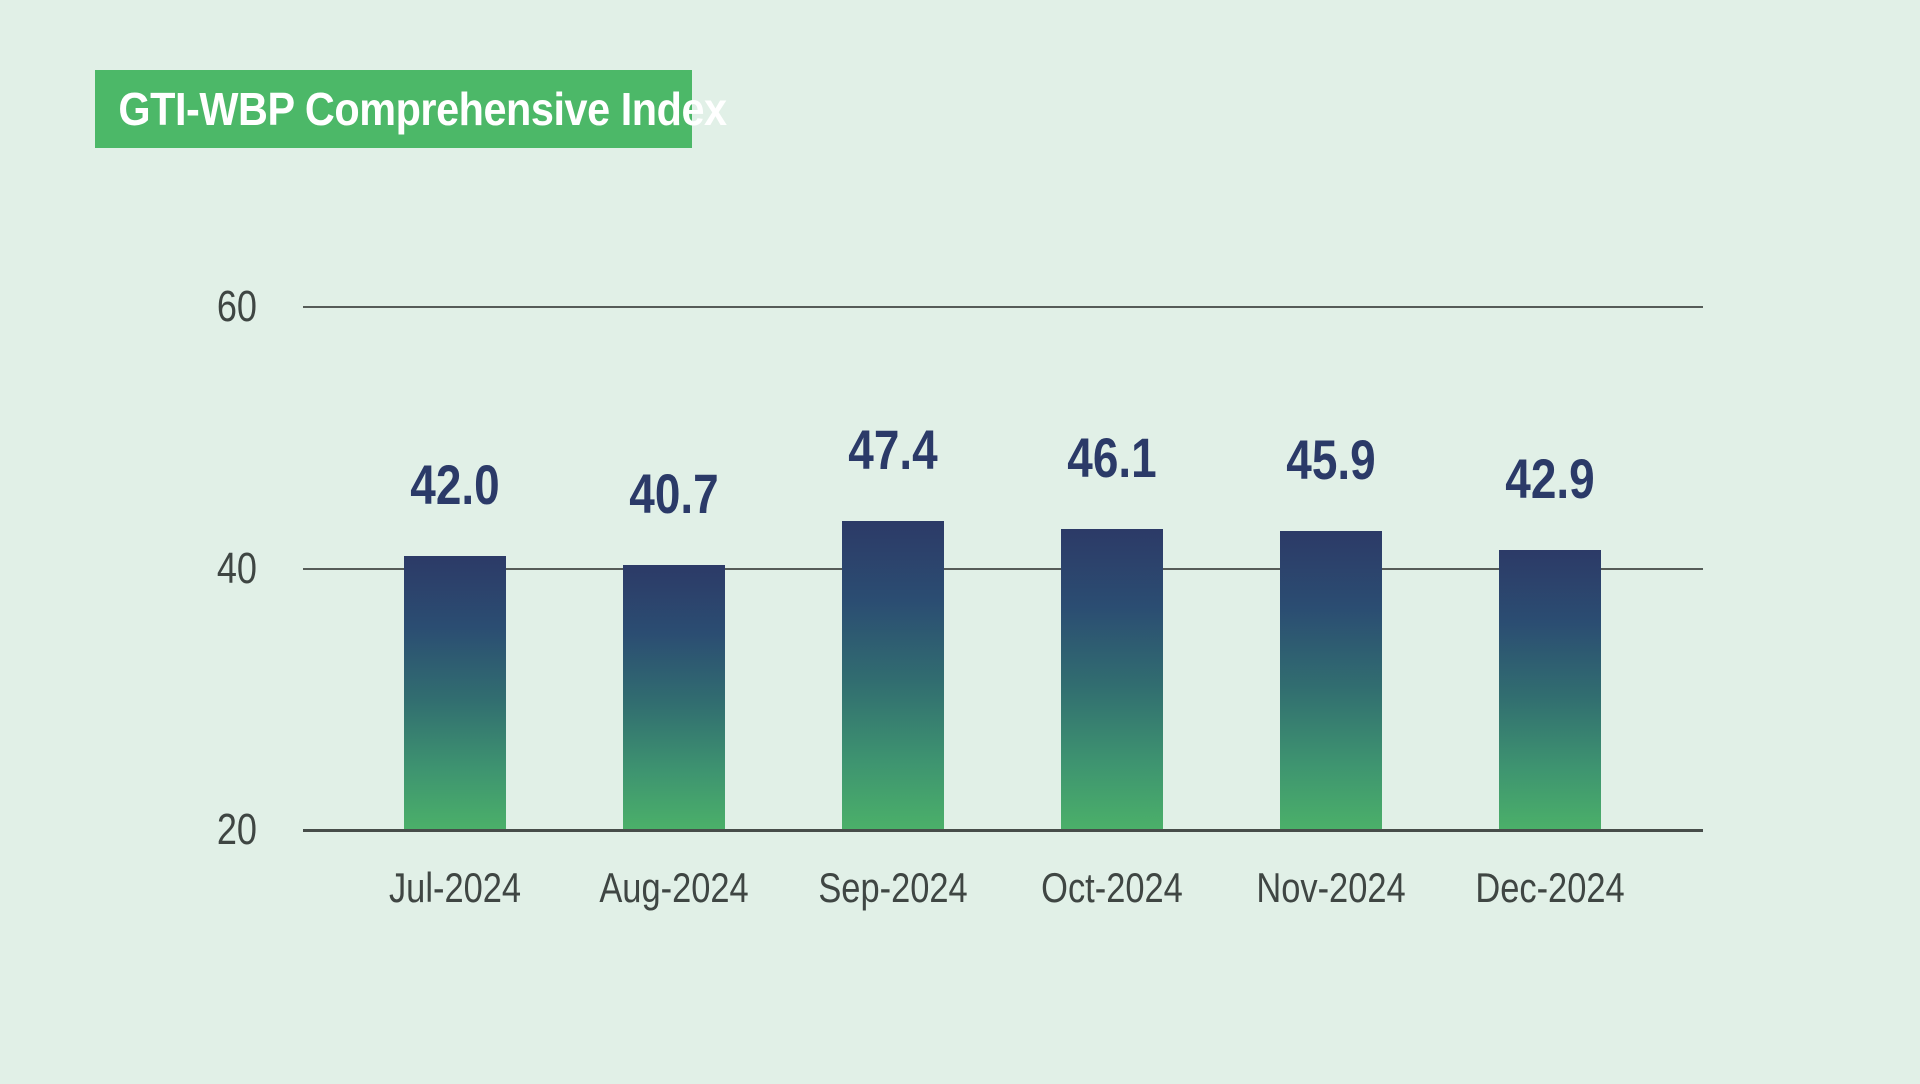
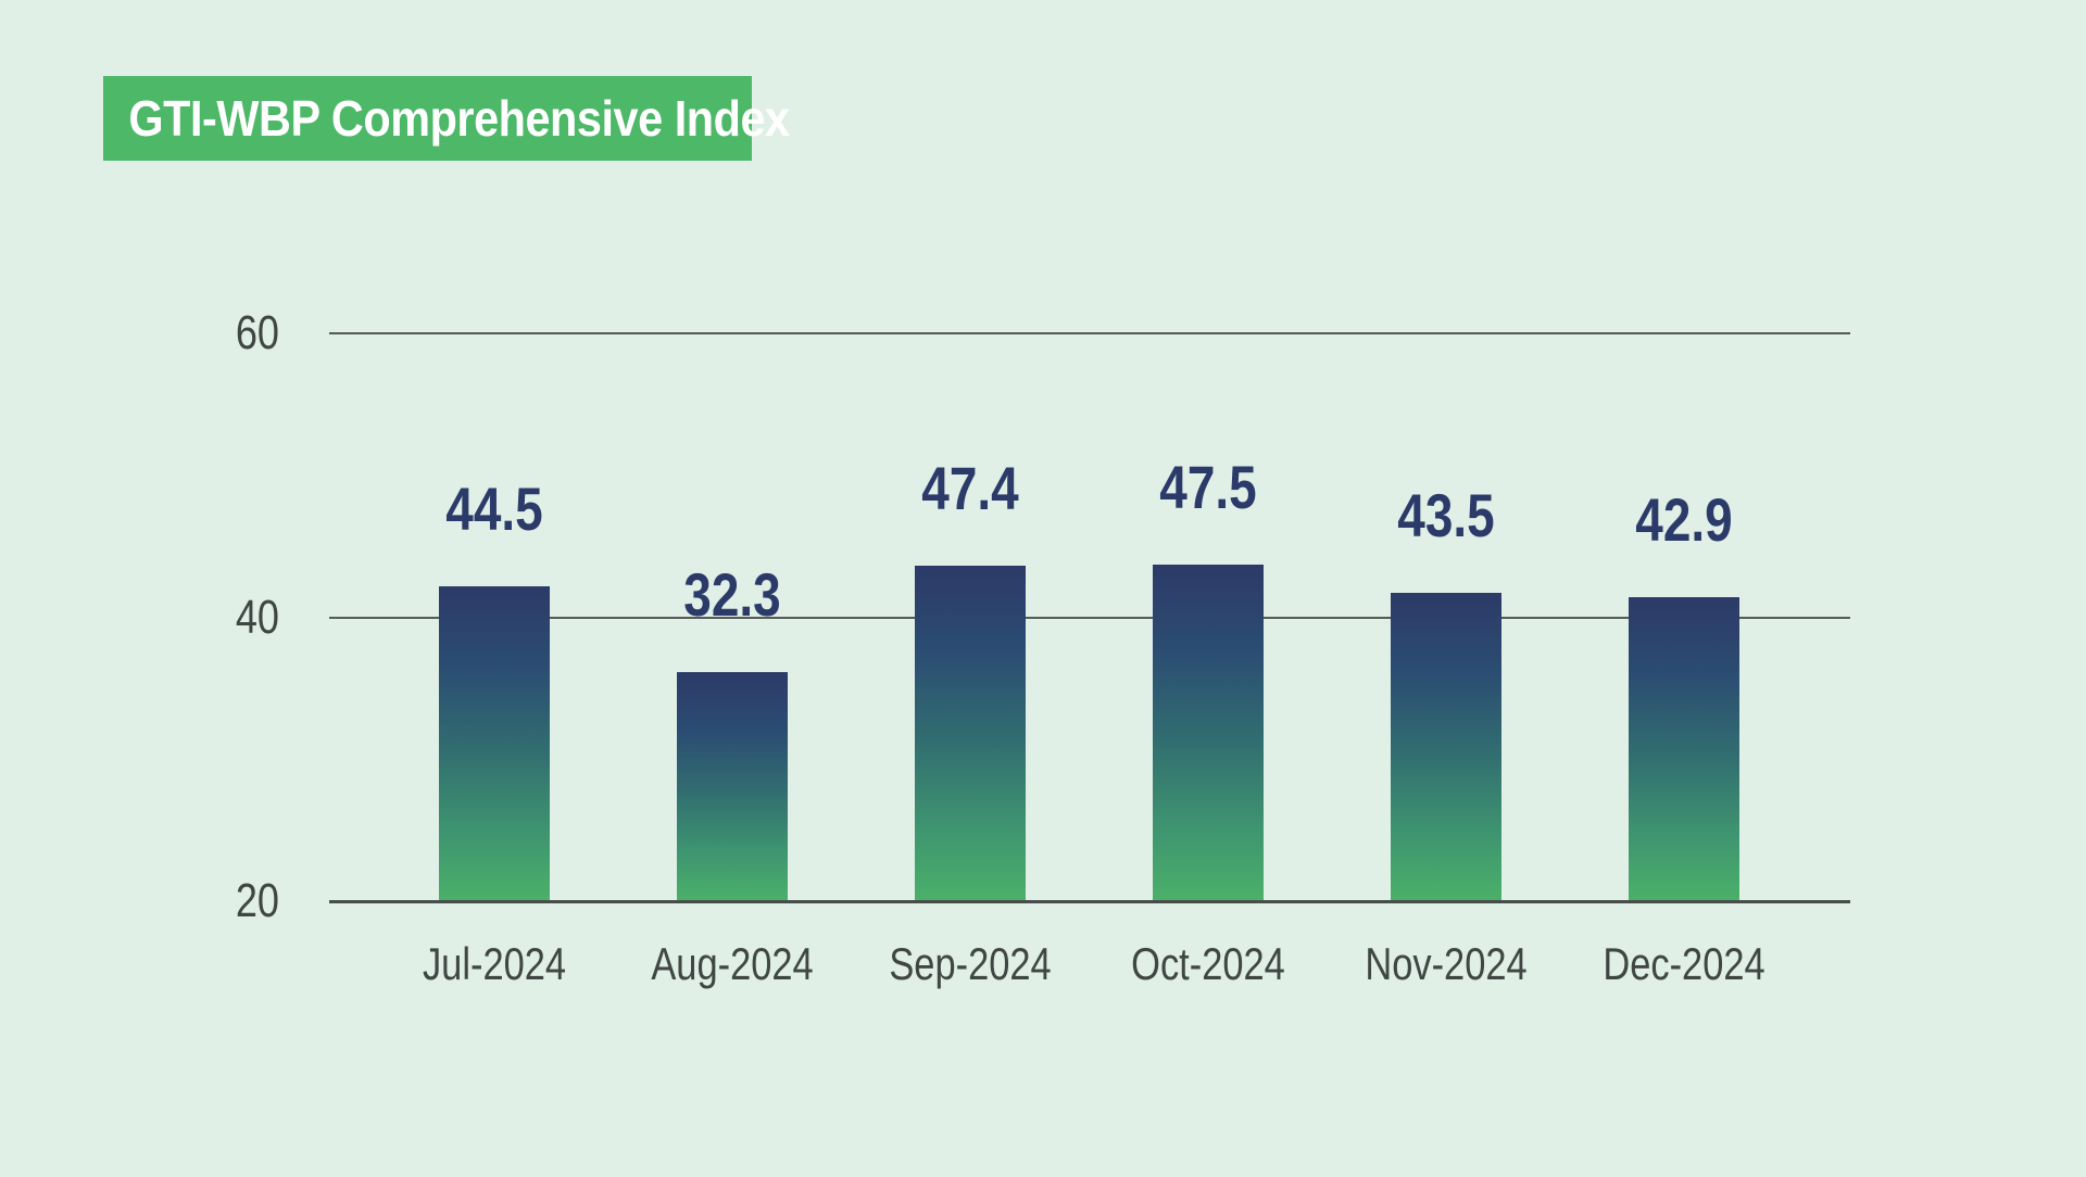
Jul-2024: 42.0 -> 44.5
Aug-2024: 40.7 -> 32.3
Oct-2024: 46.1 -> 47.5
Nov-2024: 45.9 -> 43.5
